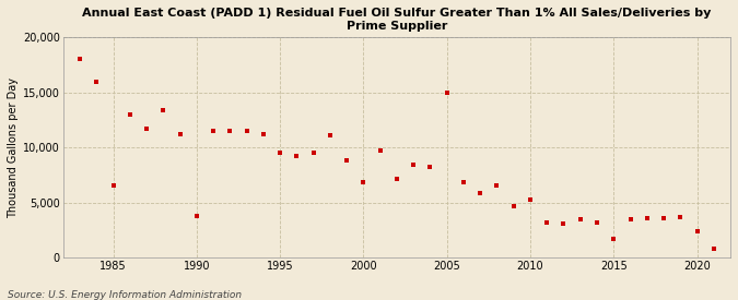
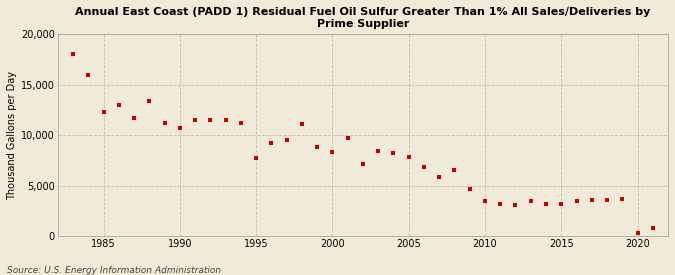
1985: 6,500 -> 12,300
1990: 3,800 -> 10,700
1995: 9,500 -> 7,700
2000: 6,800 -> 8,300
2005: 15,000 -> 7,800
2010: 5,300 -> 3,500
2015: 1,700 -> 3,200
2020: 2,400 -> 300
